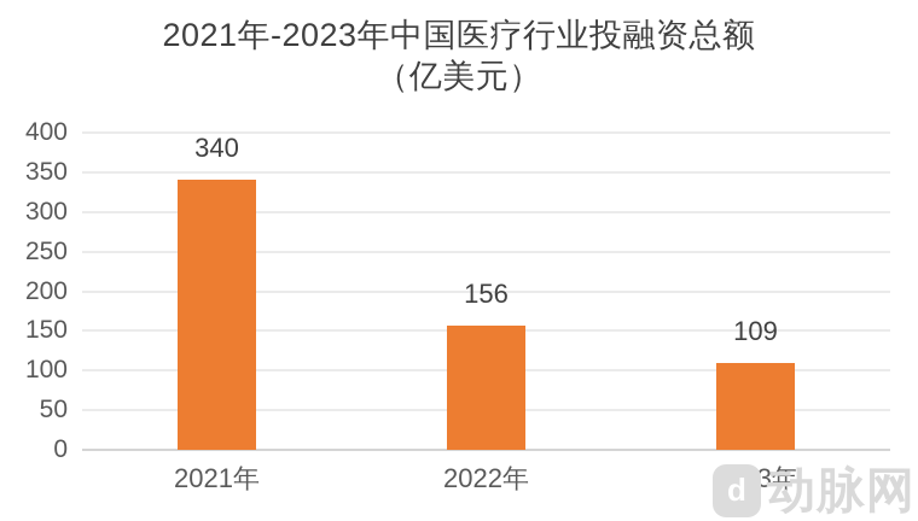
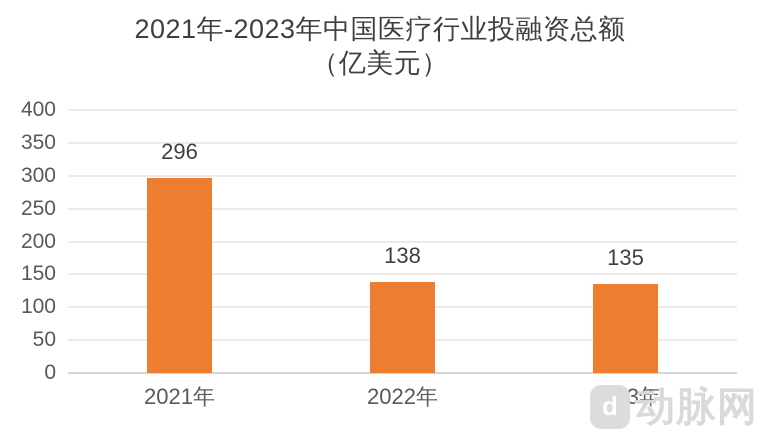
2021年: 340 -> 296
2022年: 156 -> 138
2023年: 109 -> 135
